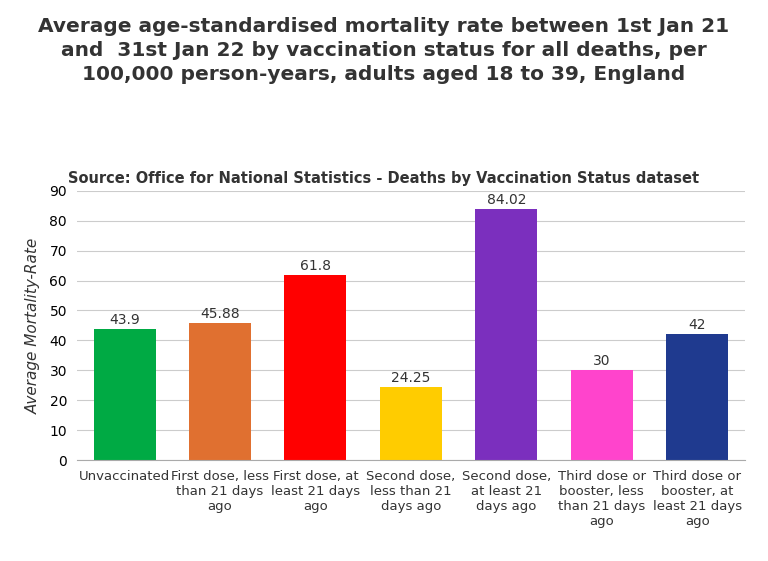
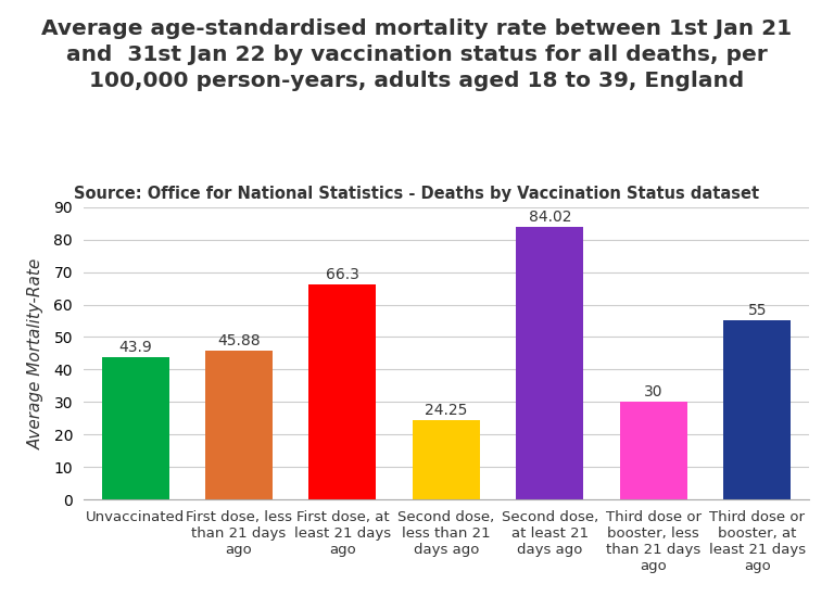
First dose, at least 21 days ago: 61.8 -> 66.3
Third dose or booster, at least 21 days ago: 42 -> 55
